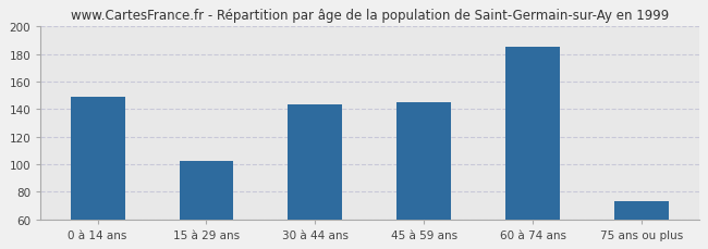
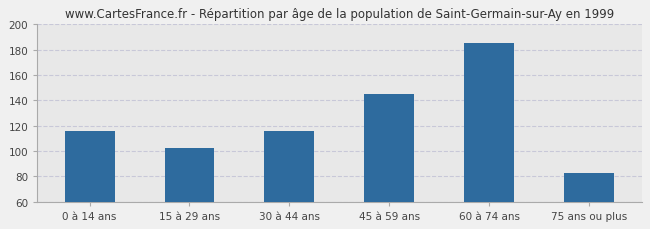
0 à 14 ans: 149 -> 116
30 à 44 ans: 143 -> 116
75 ans ou plus: 73 -> 83
